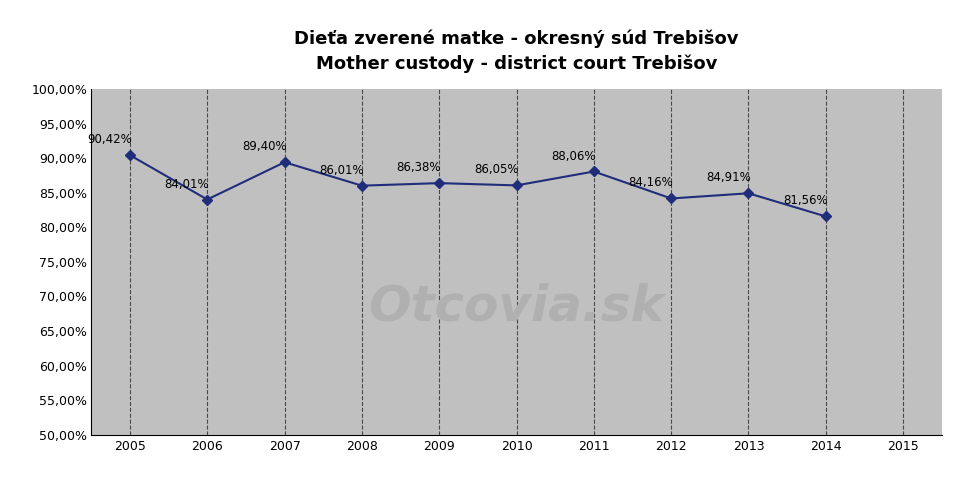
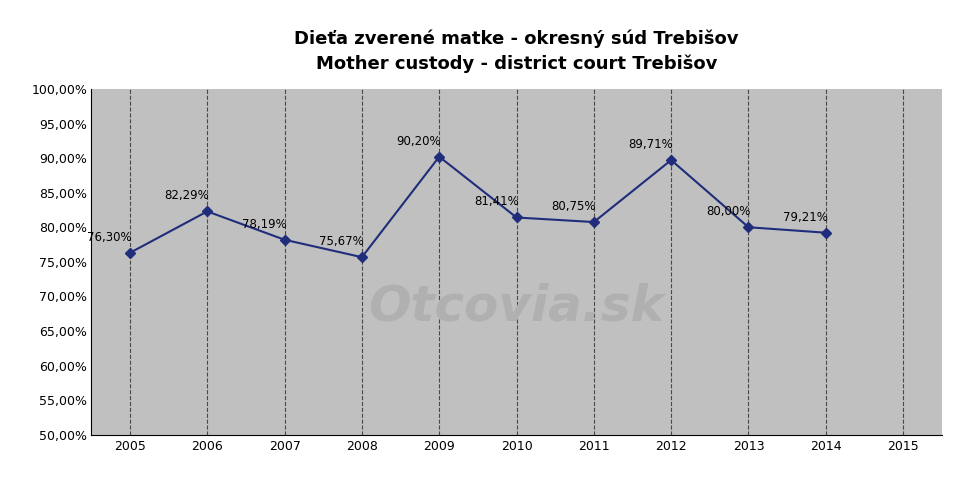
2005: 90,42% -> 76,30%
2006: 84,01% -> 82,29%
2007: 89,40% -> 78,19%
2008: 86,01% -> 75,67%
2009: 86,38% -> 90,20%
2010: 86,05% -> 81,41%
2011: 88,06% -> 80,75%
2012: 84,16% -> 89,71%
2013: 84,91% -> 80,00%
2014: 81,56% -> 79,21%
